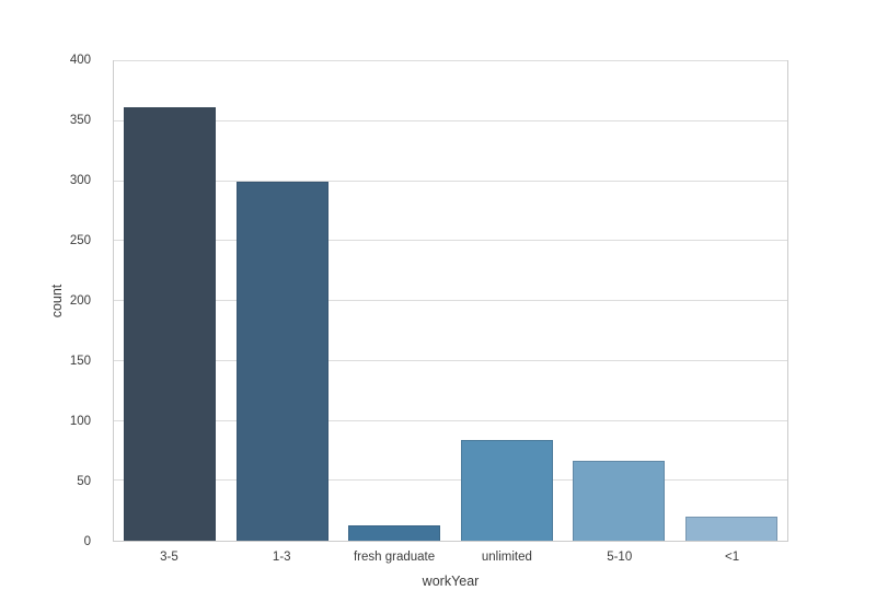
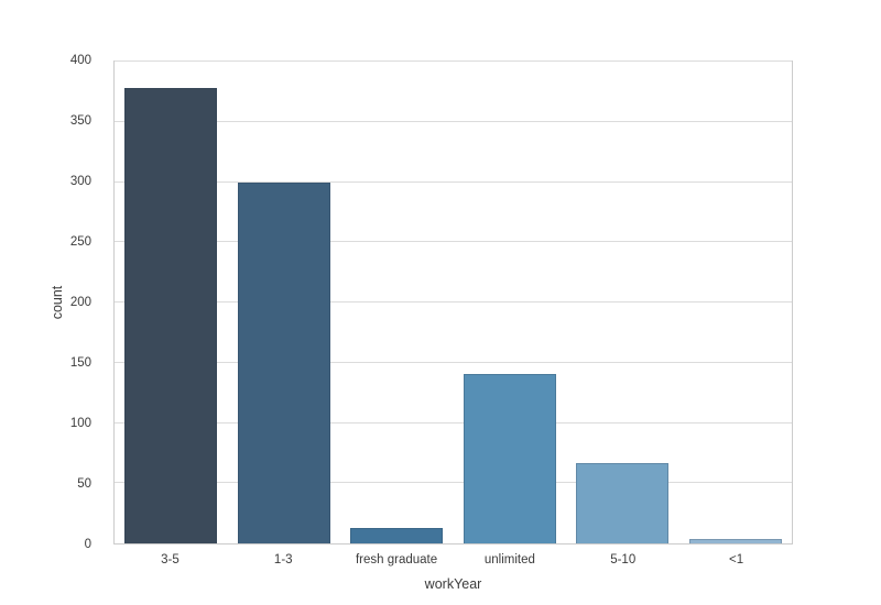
3-5: 362 -> 378
unlimited: 84 -> 141
<1: 20 -> 4
